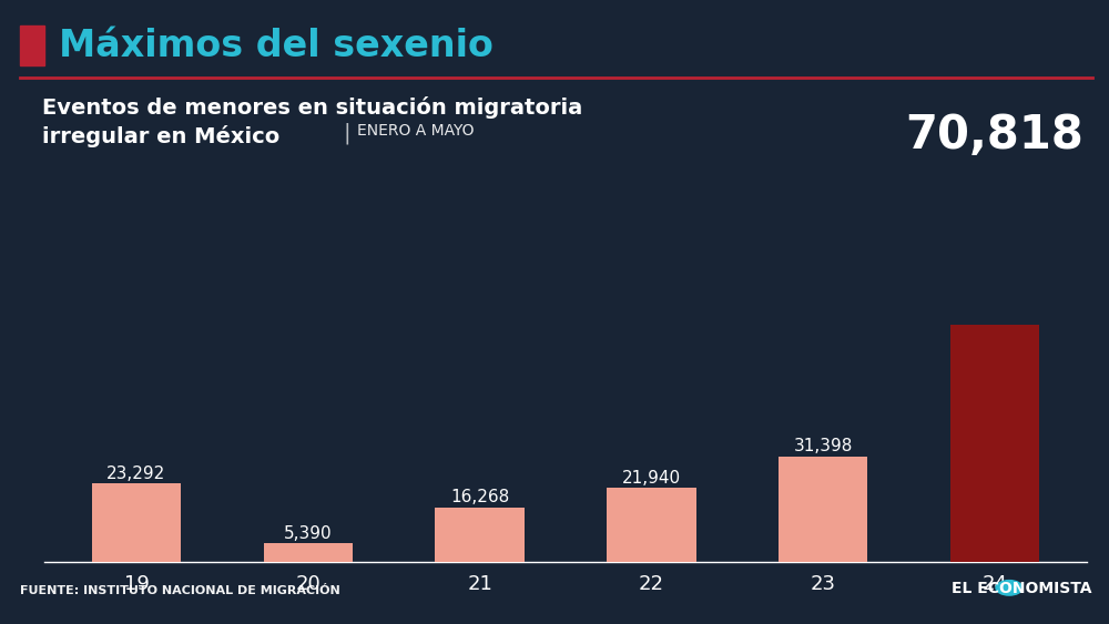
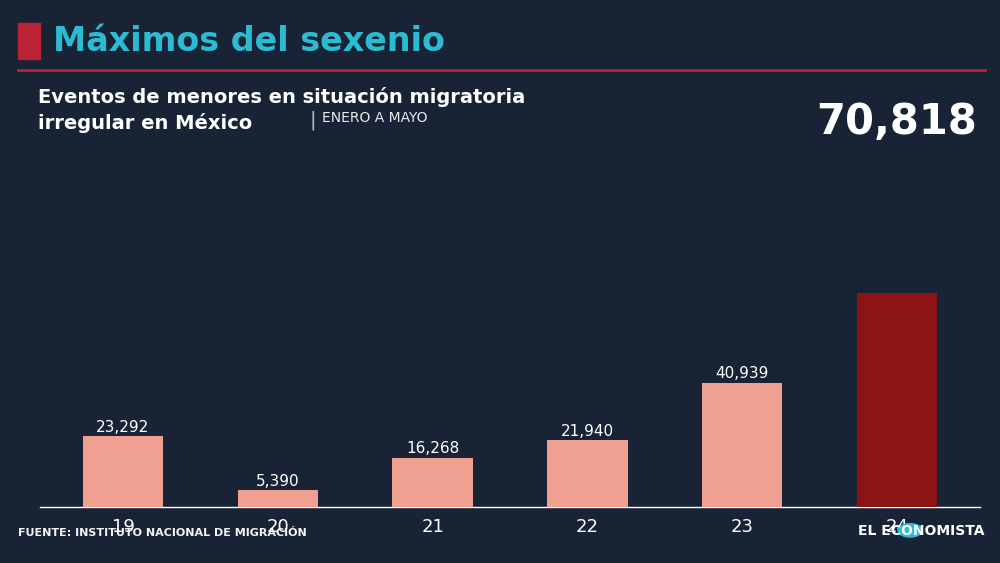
23: 31,398 -> 40,939
